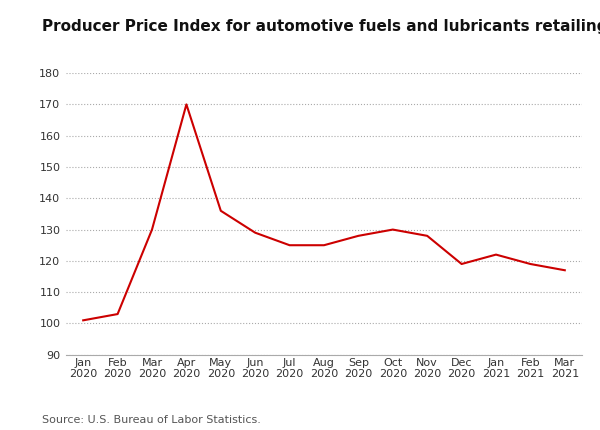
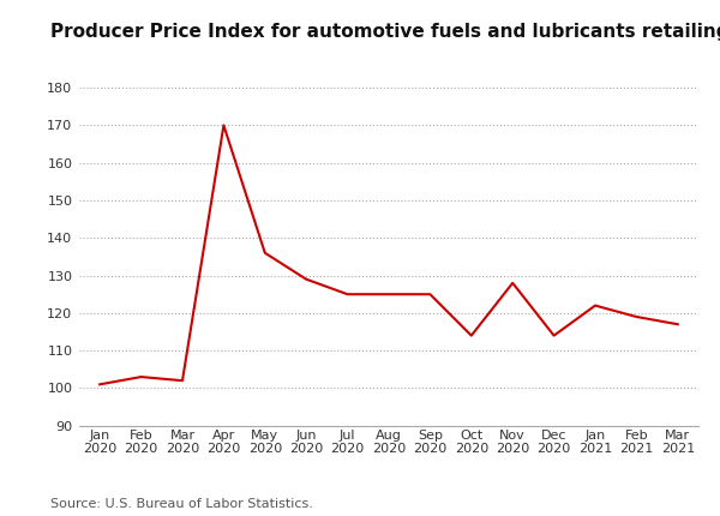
Mar 2020: 130 -> 102
Sep 2020: 128 -> 125
Oct 2020: 130 -> 114
Dec 2020: 119 -> 114
